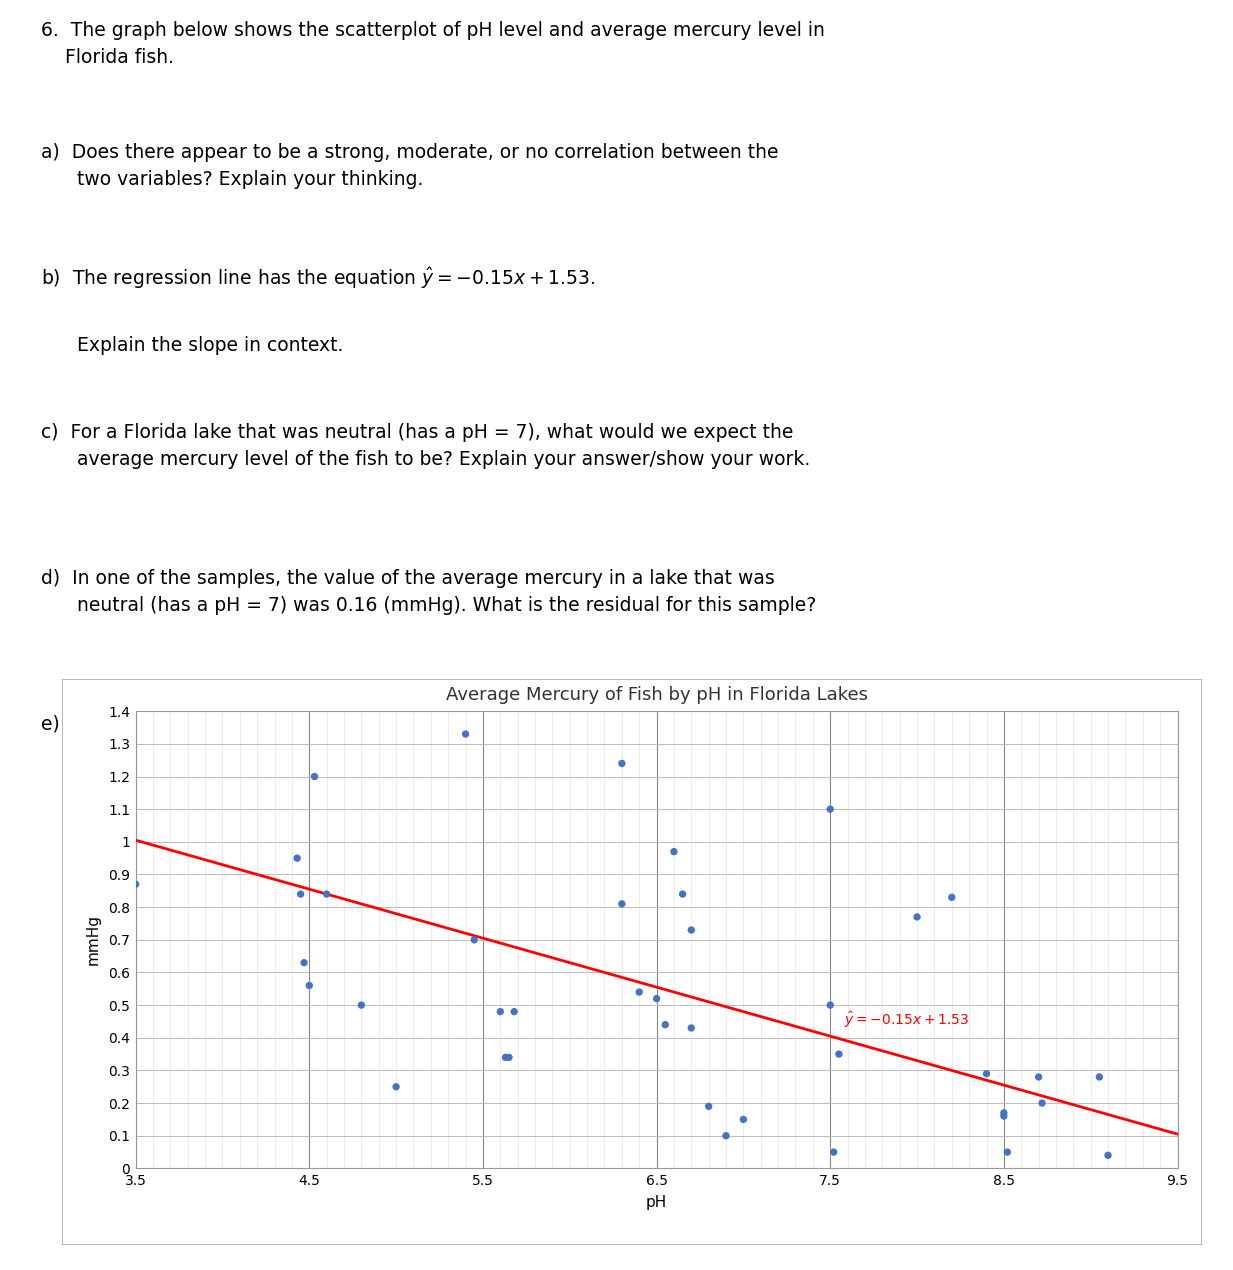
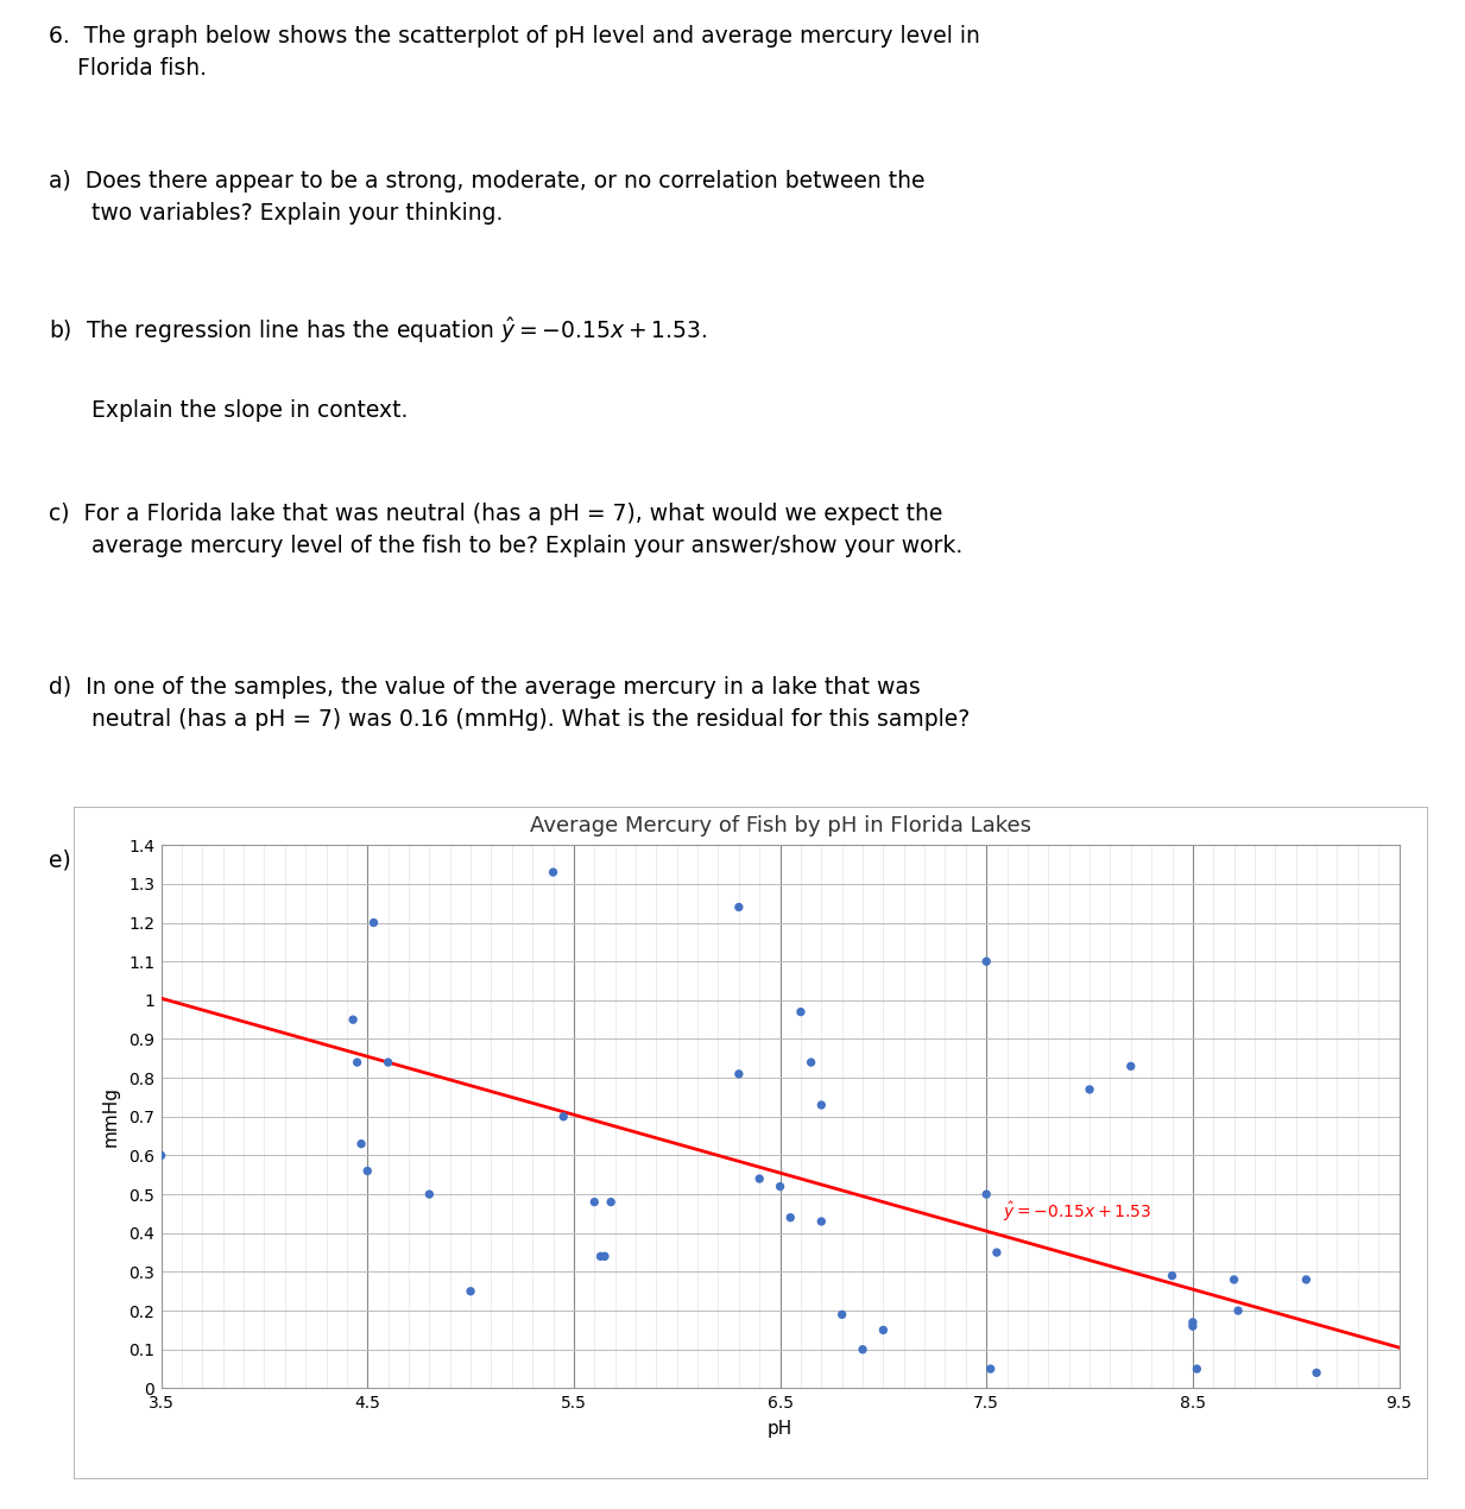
3.5: 0.87 -> 0.60
